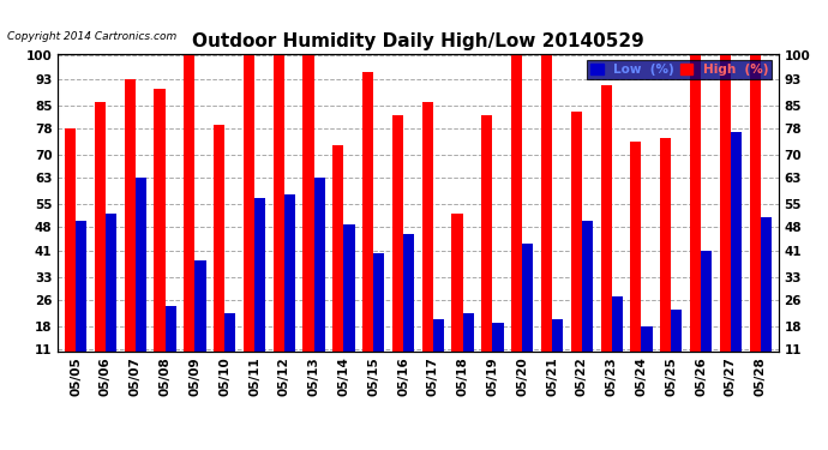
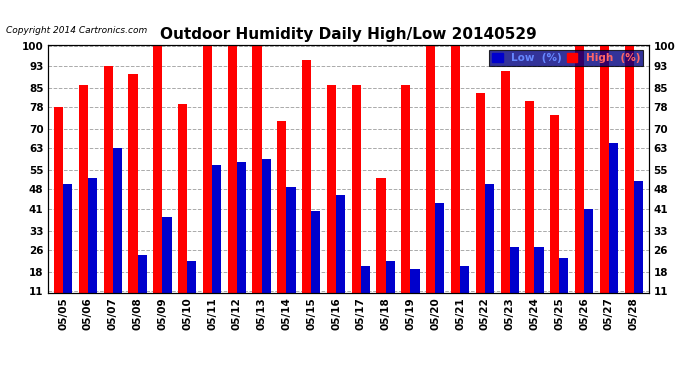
Low (%)/05/13: 63 -> 59
High (%)/05/16: 82 -> 86
High (%)/05/19: 82 -> 86
High (%)/05/24: 74 -> 80
Low (%)/05/24: 18 -> 27
Low (%)/05/27: 77 -> 65
